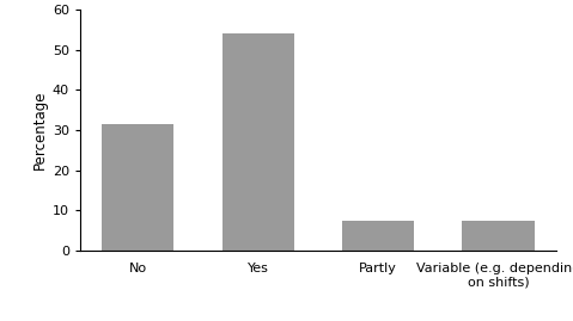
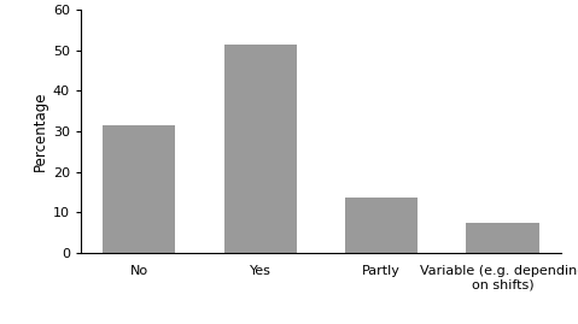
Yes: 54.0 -> 51.5
Partly: 7.5 -> 13.5
